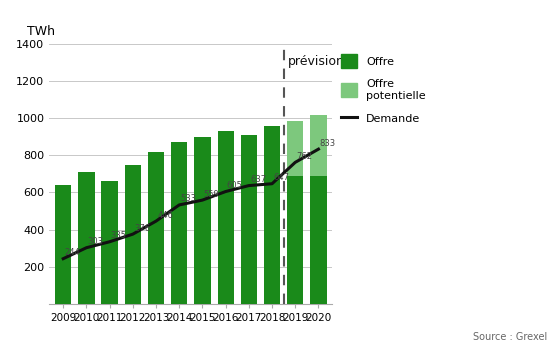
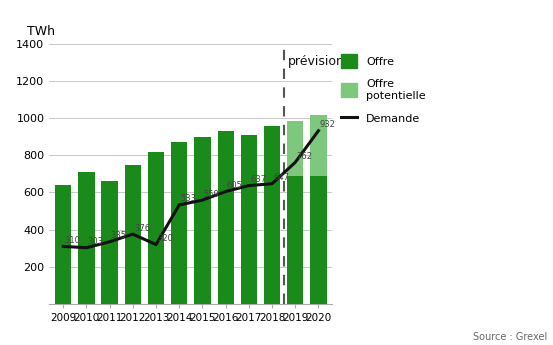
Demande/2009: 240 -> 310
Demande/2013: 450 -> 320
Demande/2020: 833 -> 932
